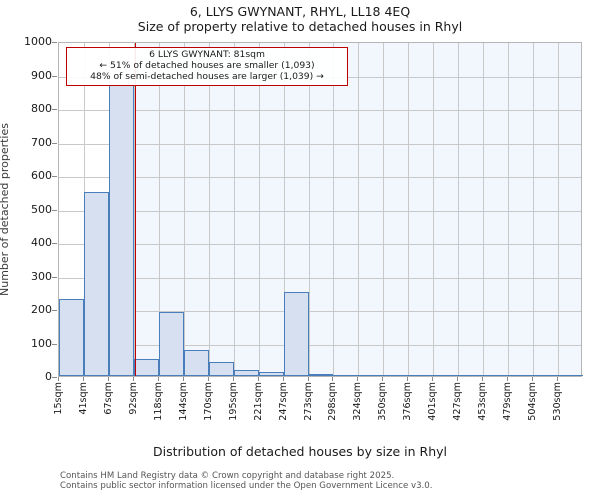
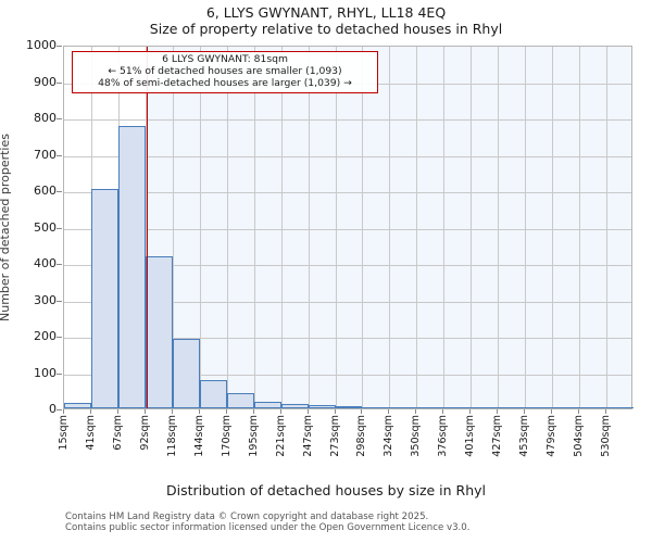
15sqm: 230 -> 10
41sqm: 550 -> 600
67sqm: 870 -> 780
92sqm: 50 -> 420
247sqm: 250 -> 10
